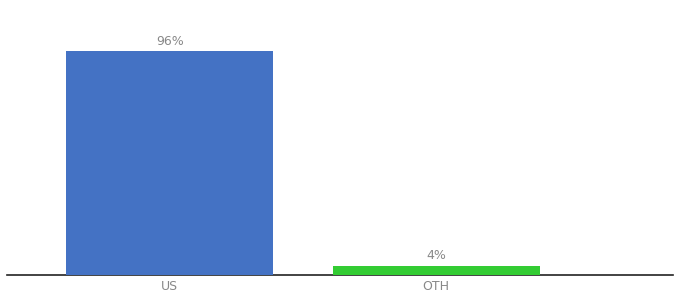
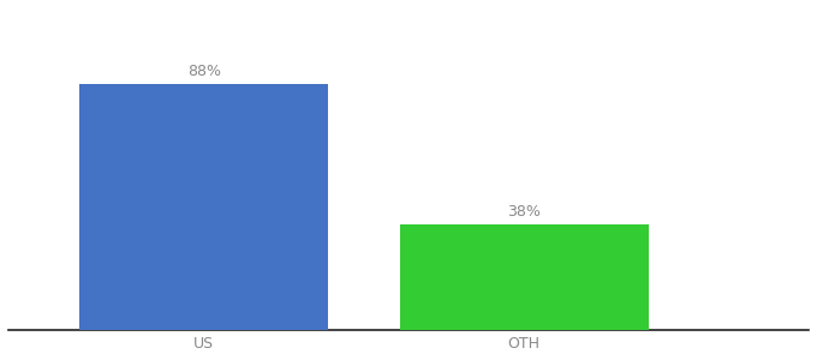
US: 96% -> 88%
OTH: 4% -> 38%
